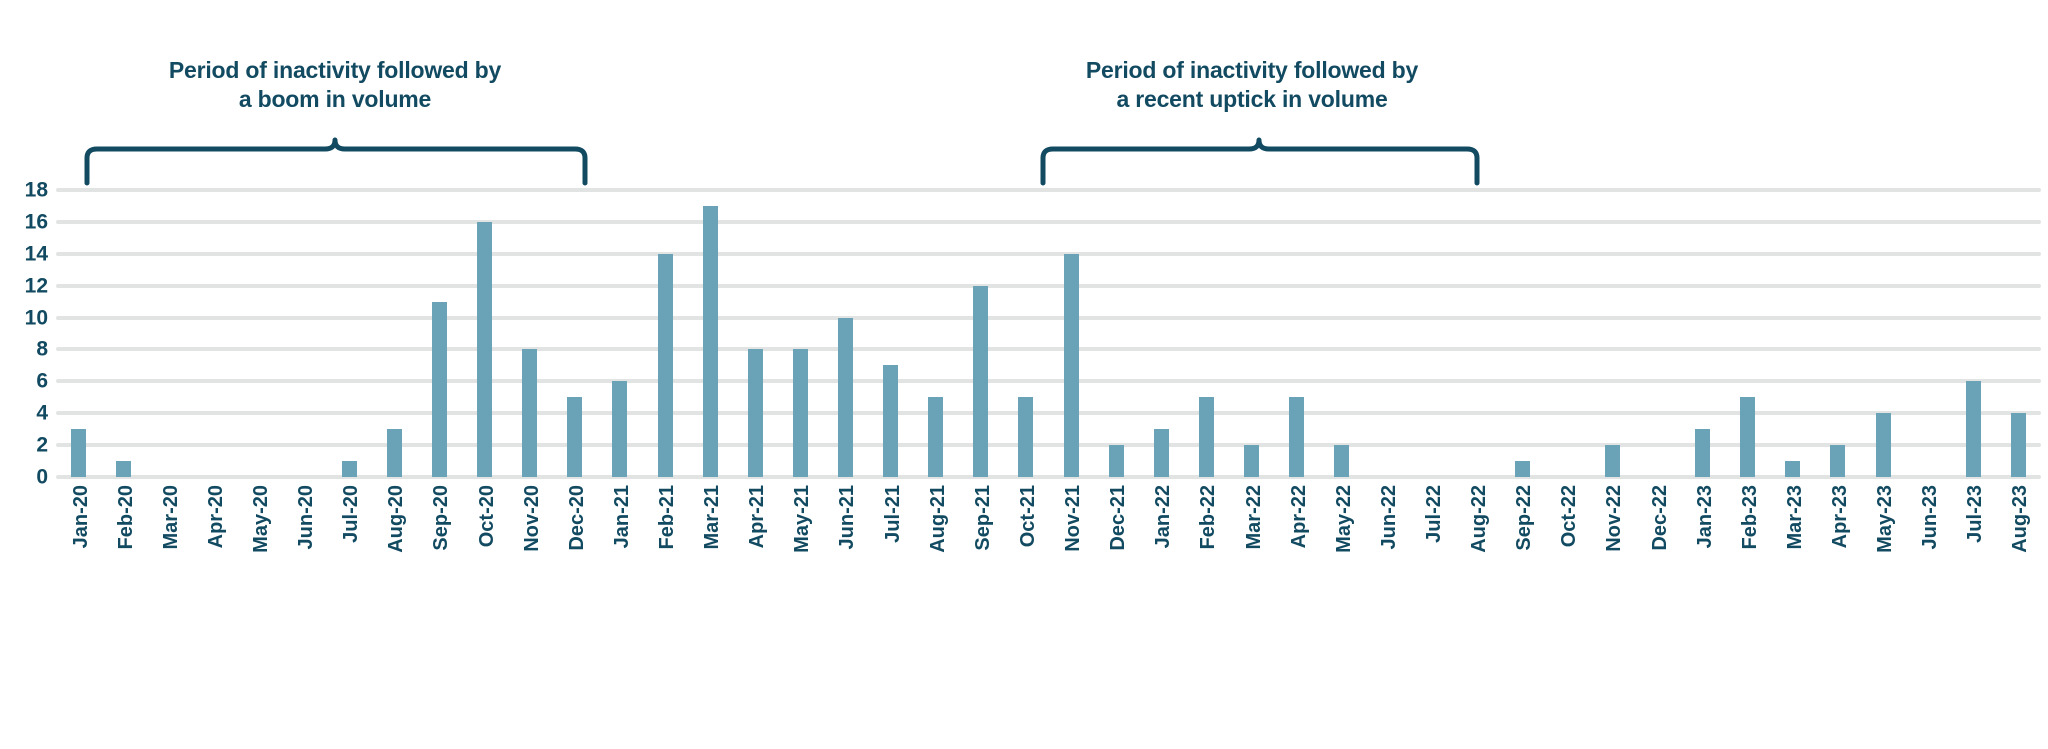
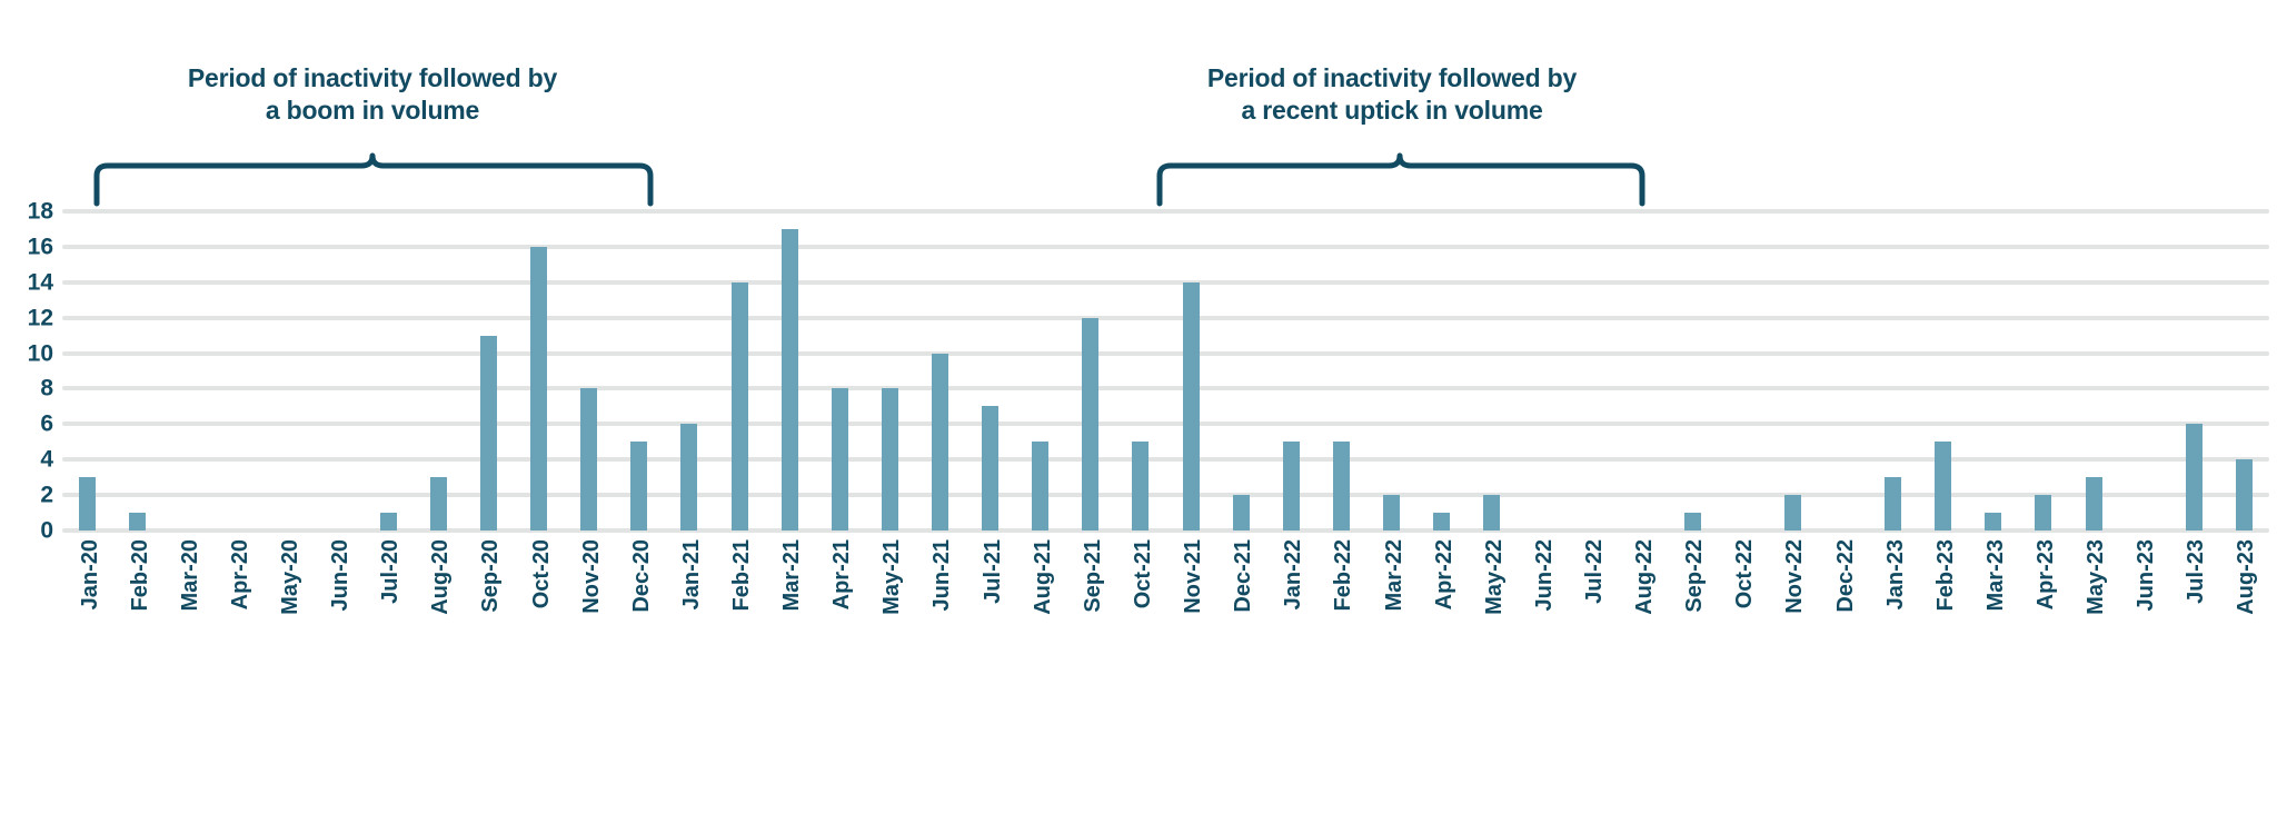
Jan-22: 3 -> 5
Apr-22: 5 -> 1
May-23: 4 -> 3
